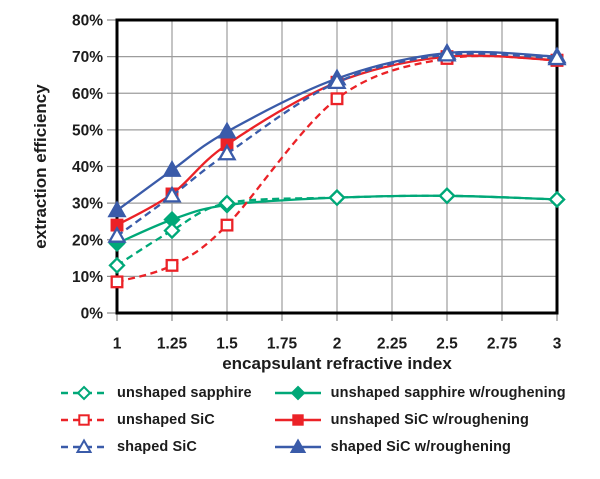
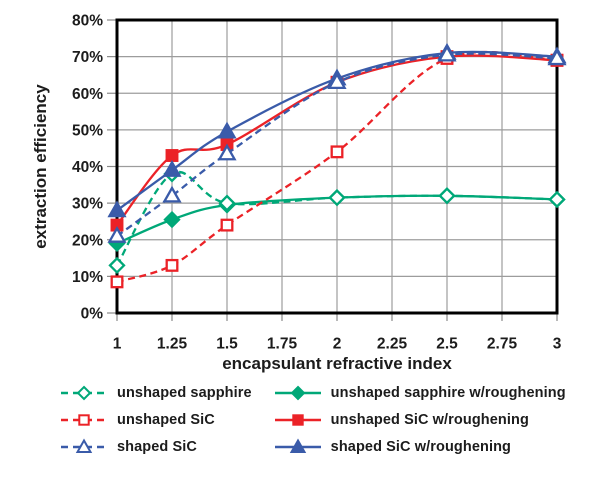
unshaped sapphire/1.25: 22% -> 38%
unshaped SiC w/roughening/1.25: 32% -> 43%
unshaped SiC/2: 58% -> 44%
